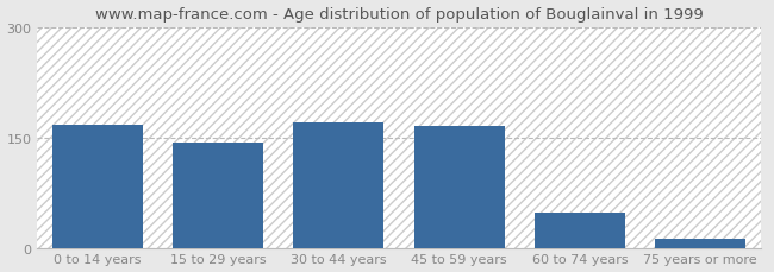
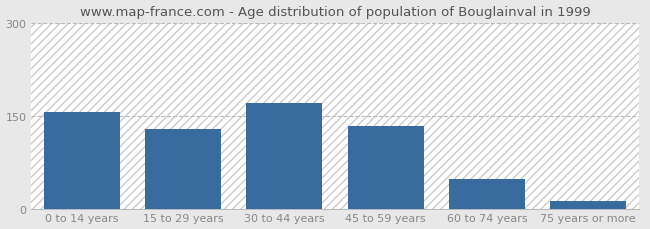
0 to 14 years: 168 -> 156
15 to 29 years: 143 -> 128
45 to 59 years: 165 -> 134
